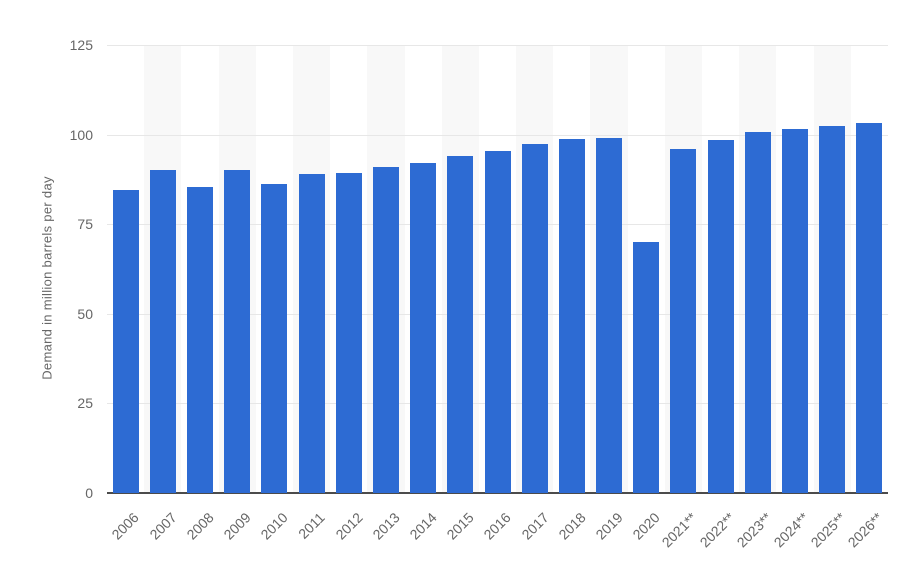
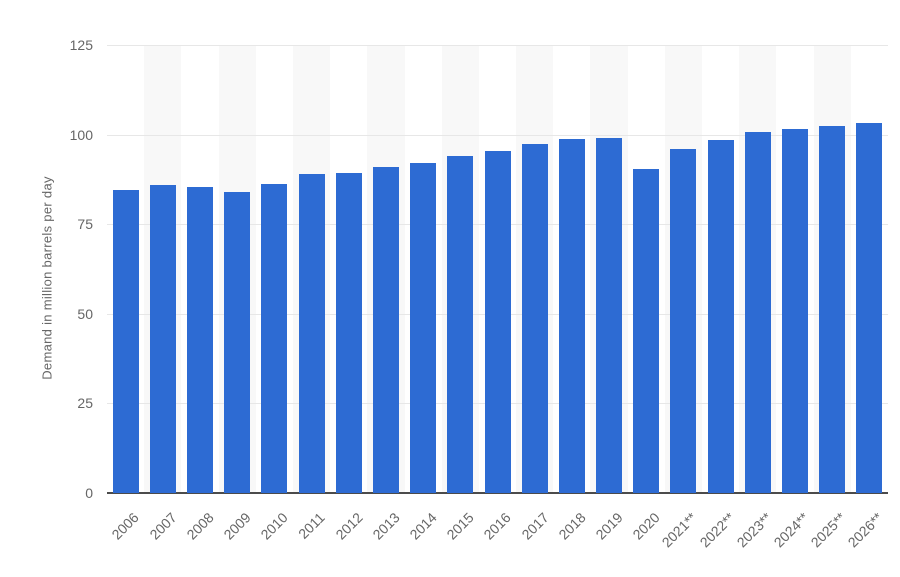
2007: 90 -> 86
2009: 90 -> 84
2020: 70 -> 90
